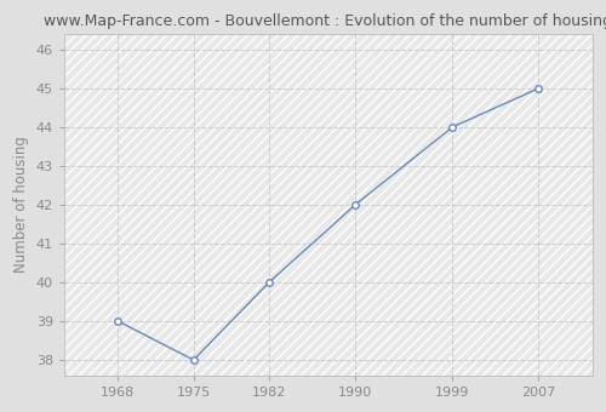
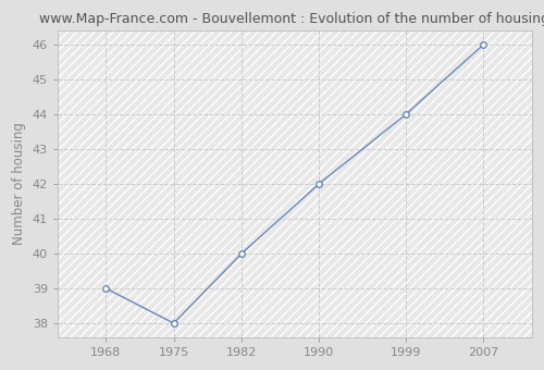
2007: 45 -> 46
